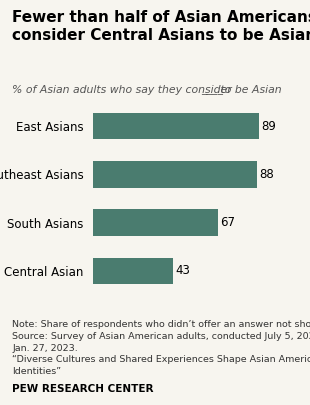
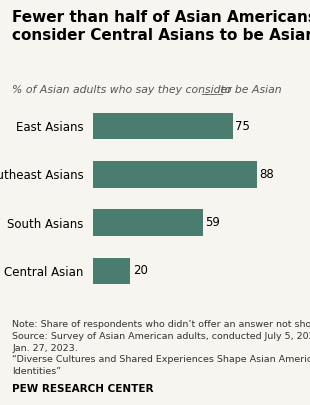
East Asians: 89 -> 75
South Asians: 67 -> 59
Central Asian: 43 -> 20
